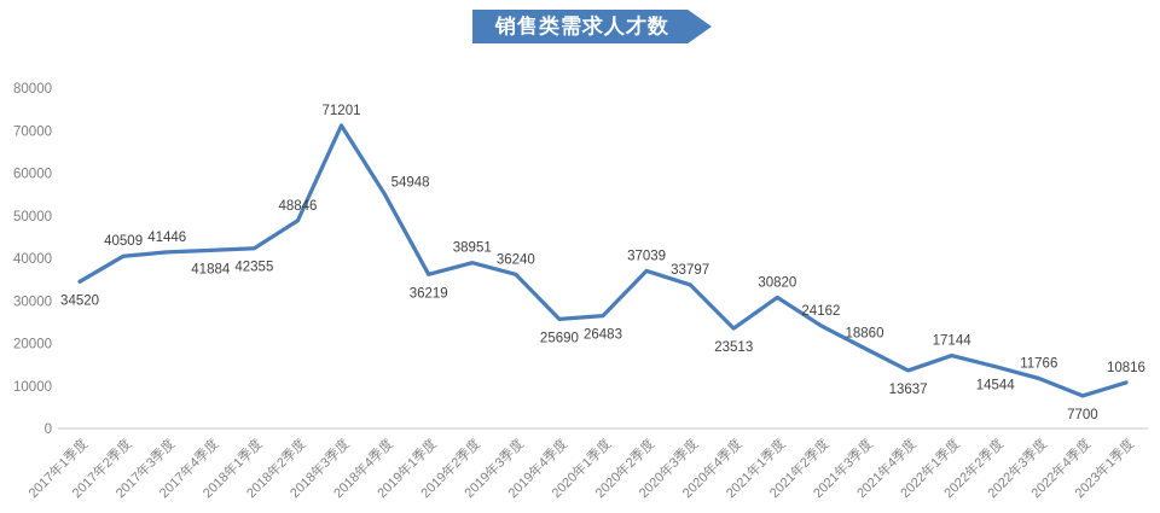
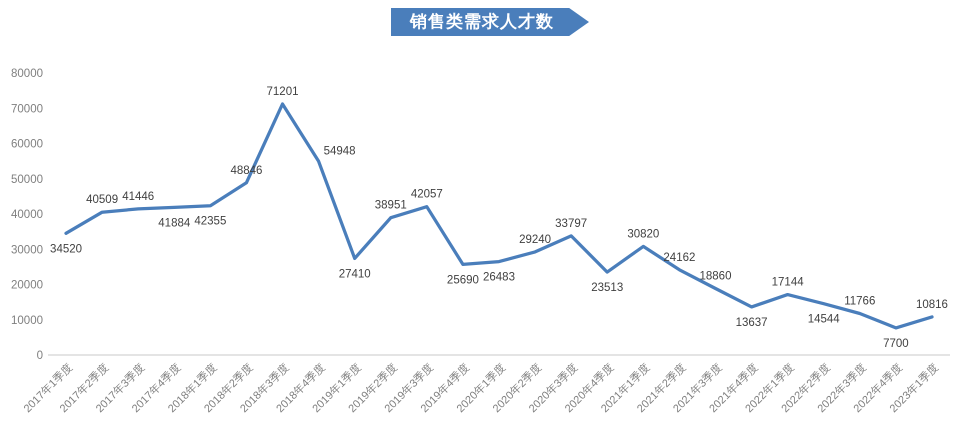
2019年1季度: 36219 -> 27410
2019年3季度: 36240 -> 42057
2020年2季度: 37039 -> 29240
